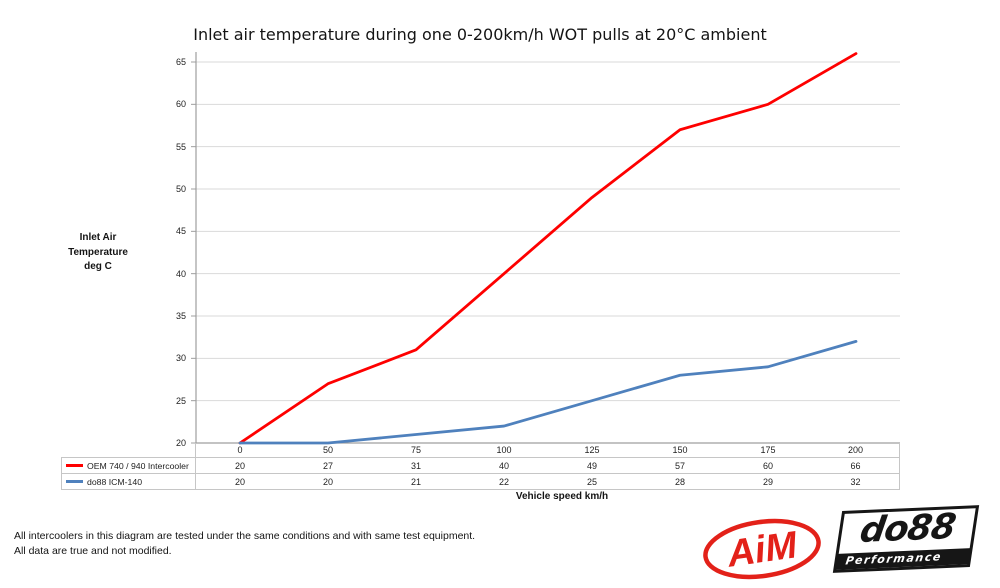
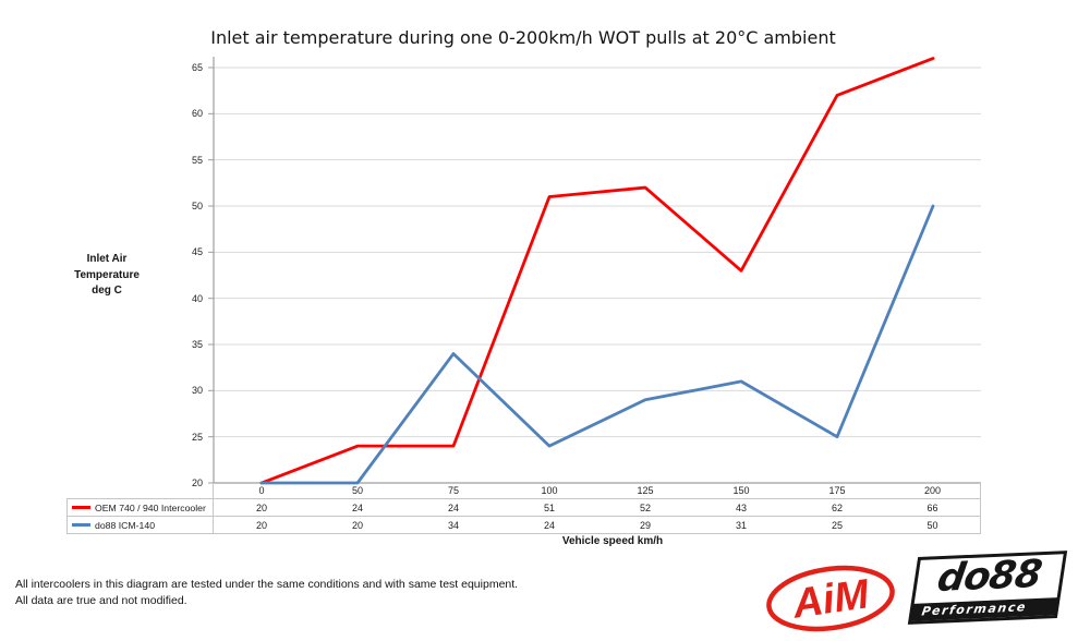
OEM 740 / 940 Intercooler/50: 27 -> 24
OEM 740 / 940 Intercooler/75: 31 -> 24
do88 ICM-140/75: 21 -> 34
OEM 740 / 940 Intercooler/100: 40 -> 51
do88 ICM-140/100: 22 -> 24
OEM 740 / 940 Intercooler/125: 49 -> 52
do88 ICM-140/125: 25 -> 29
OEM 740 / 940 Intercooler/150: 57 -> 43
do88 ICM-140/150: 28 -> 31
OEM 740 / 940 Intercooler/175: 60 -> 62
do88 ICM-140/175: 29 -> 25
do88 ICM-140/200: 32 -> 50
